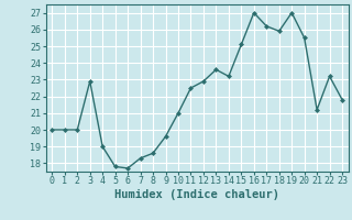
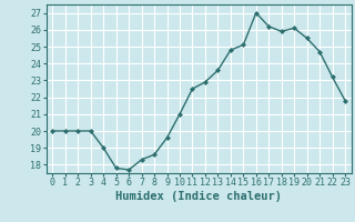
3: 22.9 -> 20.0
14: 23.2 -> 24.8
19: 27.0 -> 26.1
21: 21.2 -> 24.7
